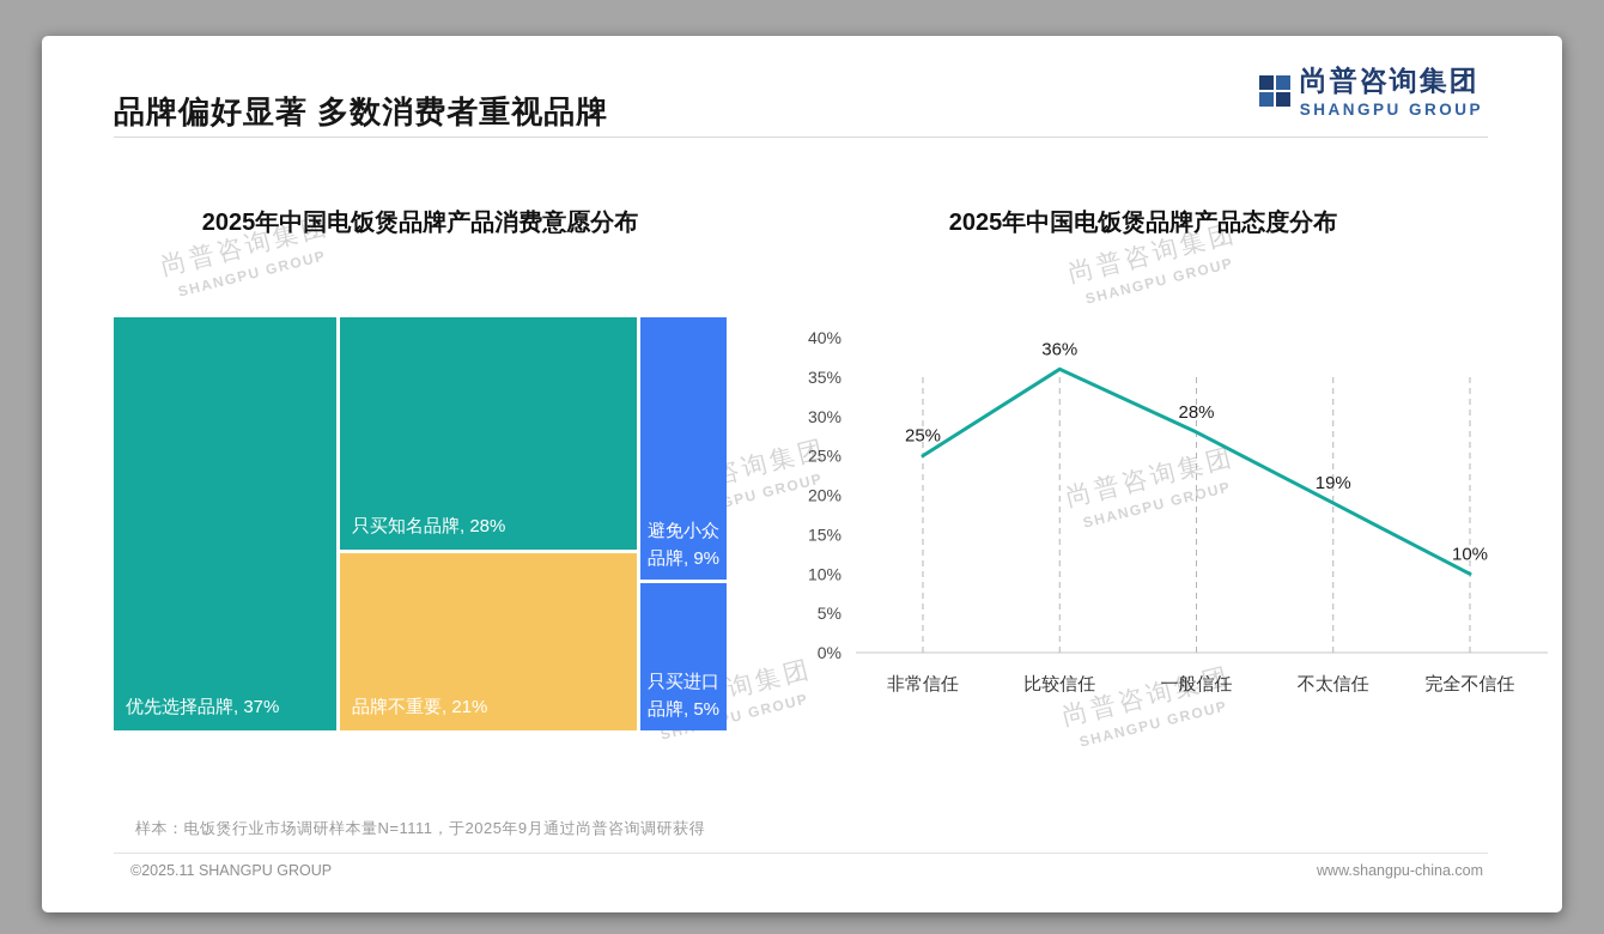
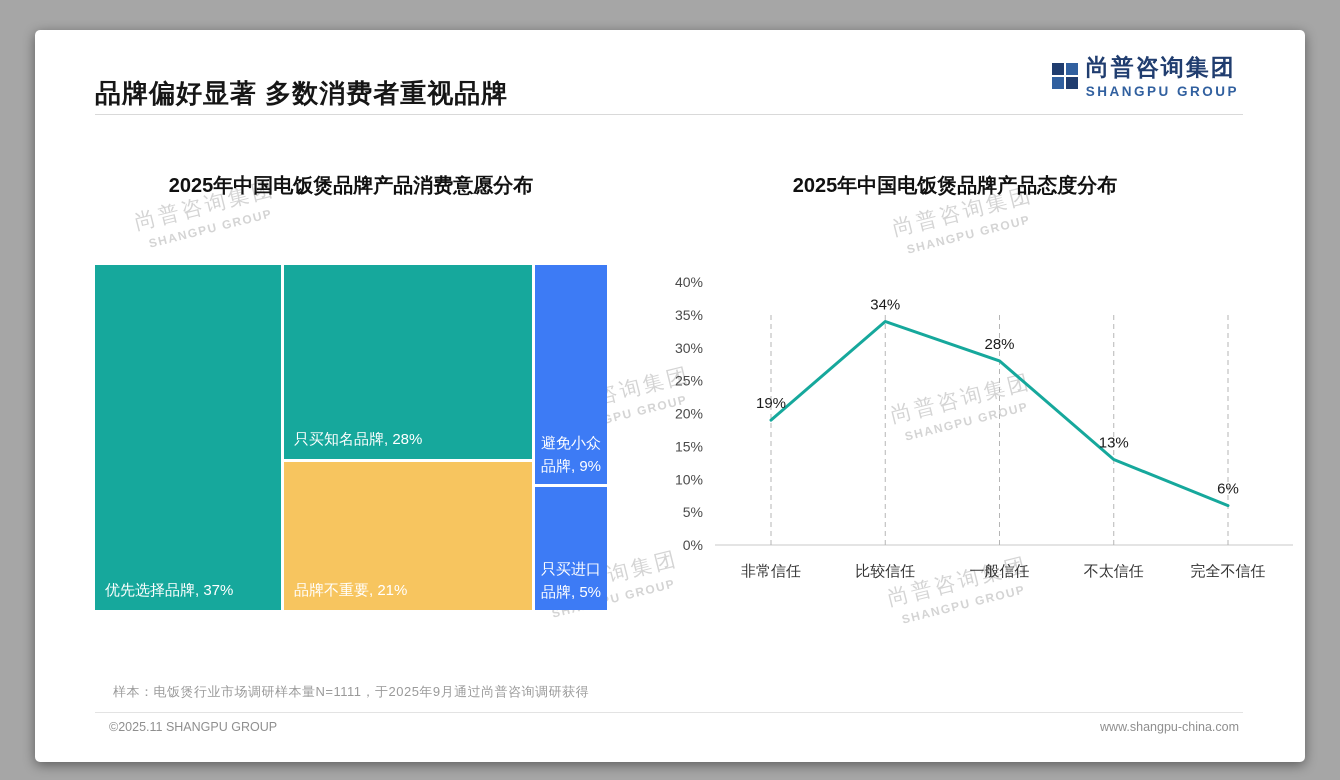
2025年中国电饭煲品牌产品态度分布/非常信任: 25% -> 19%
2025年中国电饭煲品牌产品态度分布/比较信任: 36% -> 34%
2025年中国电饭煲品牌产品态度分布/不太信任: 19% -> 13%
2025年中国电饭煲品牌产品态度分布/完全不信任: 10% -> 6%
